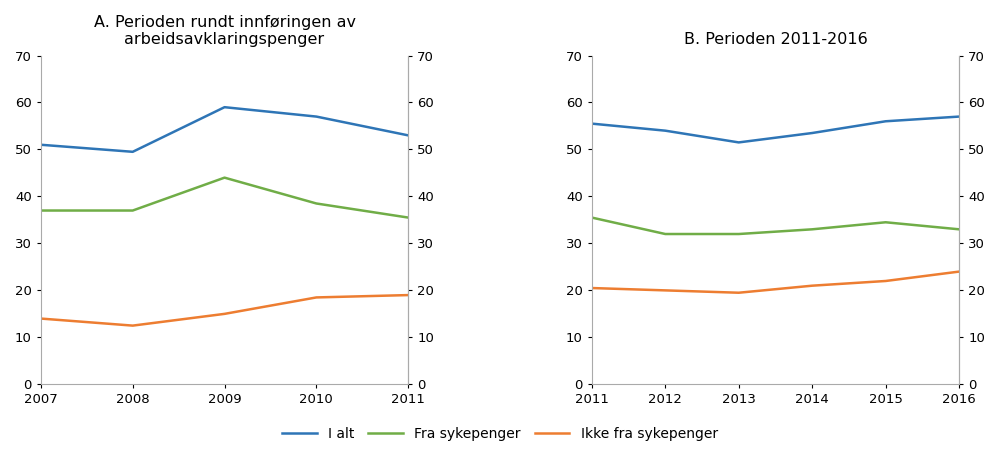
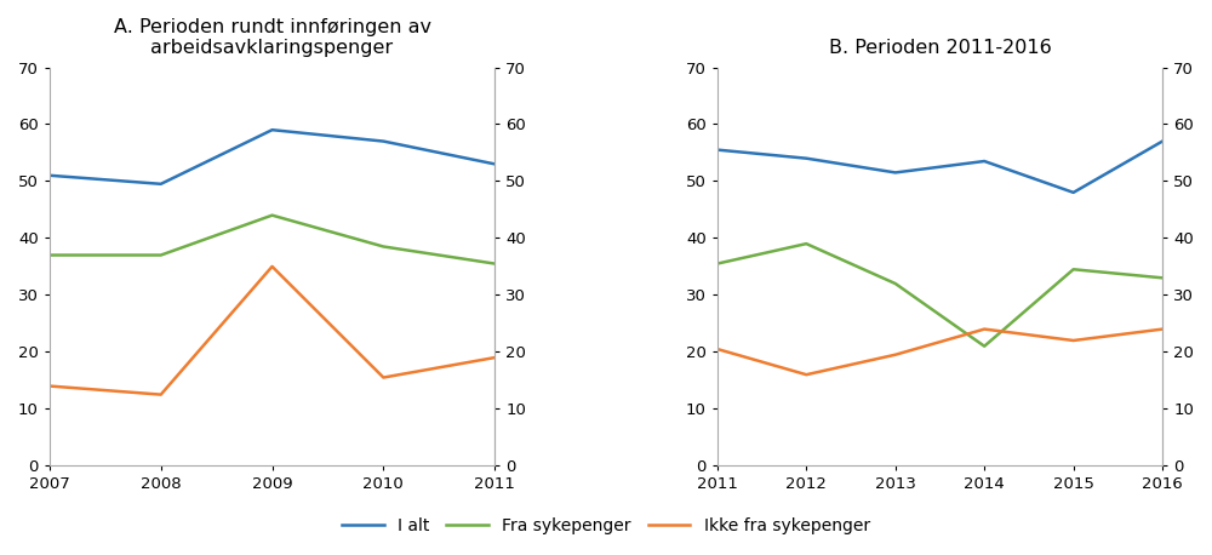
A. Perioden rundt innføringen av arbeidsavklaringspenger/Ikke fra sykepenger/2009: 15.0 -> 35.0
A. Perioden rundt innføringen av arbeidsavklaringspenger/Ikke fra sykepenger/2010: 18.5 -> 15.5
B. Perioden 2011-2016/Fra sykepenger/2012: 32.0 -> 39.0
B. Perioden 2011-2016/Ikke fra sykepenger/2012: 20.0 -> 16.0
B. Perioden 2011-2016/Fra sykepenger/2014: 33.0 -> 21.0
B. Perioden 2011-2016/Ikke fra sykepenger/2014: 21.0 -> 24.0
B. Perioden 2011-2016/I alt/2015: 56.0 -> 48.0
